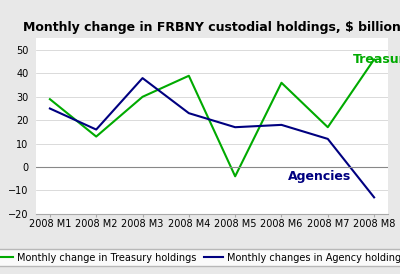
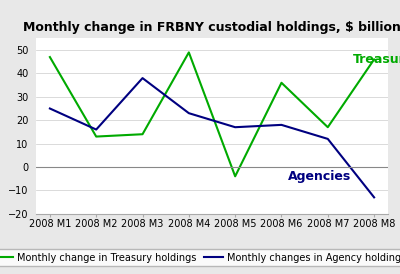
Monthly change in Treasury holdings/2008 M1: 29 -> 47
Monthly change in Treasury holdings/2008 M3: 30 -> 14
Monthly change in Treasury holdings/2008 M4: 39 -> 49
